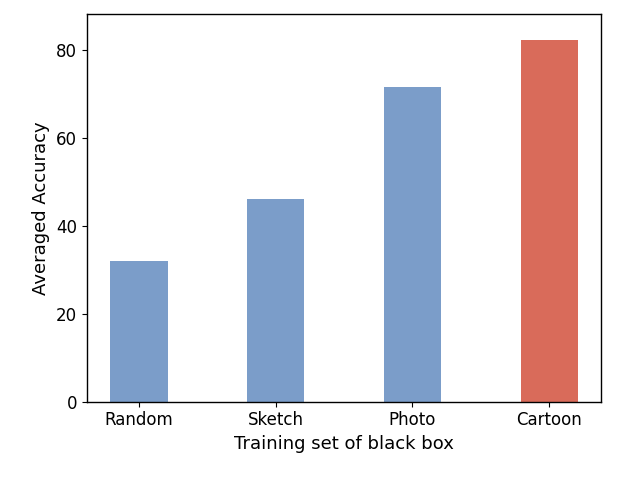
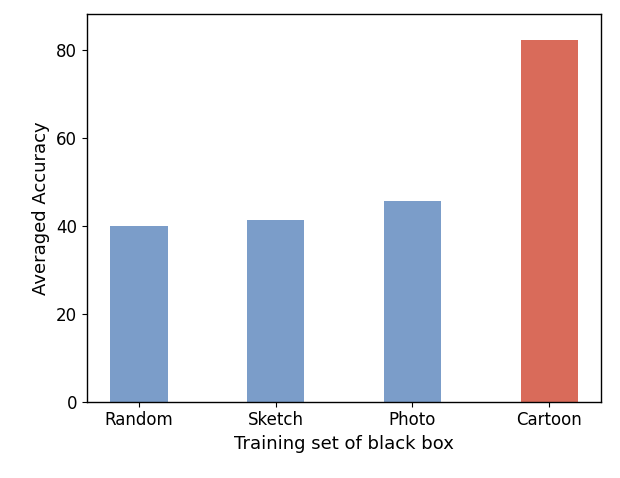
Random: 32.0 -> 39.8
Sketch: 46.0 -> 41.3
Photo: 71.5 -> 45.5
